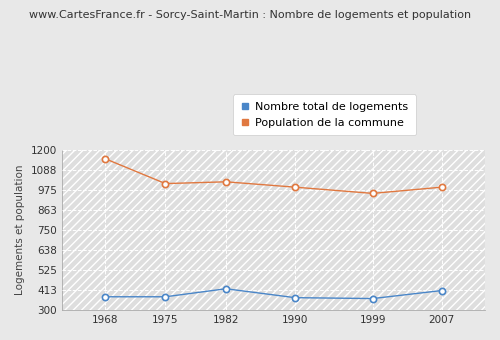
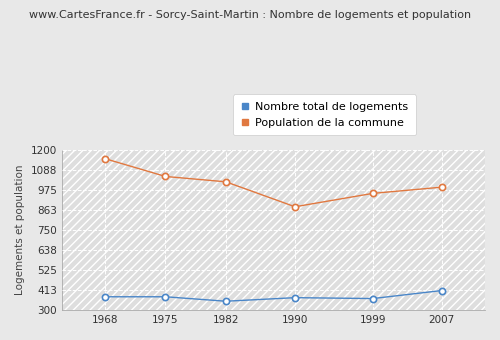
Population de la commune/1975: 1010 -> 1050
Nombre total de logements/1982: 420 -> 350
Population de la commune/1990: 990 -> 880
